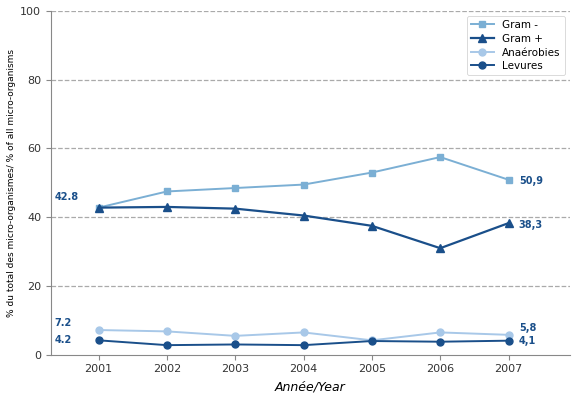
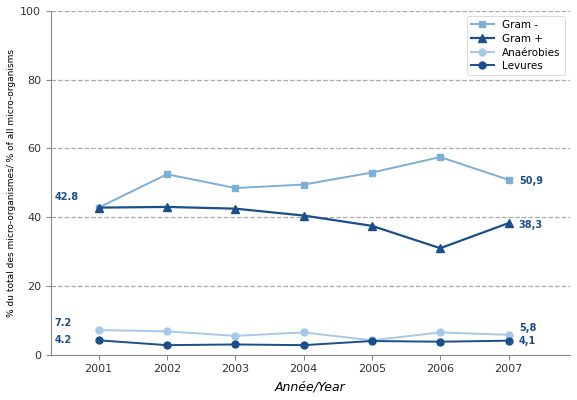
Gram -/2002: 47.5 -> 52.5
